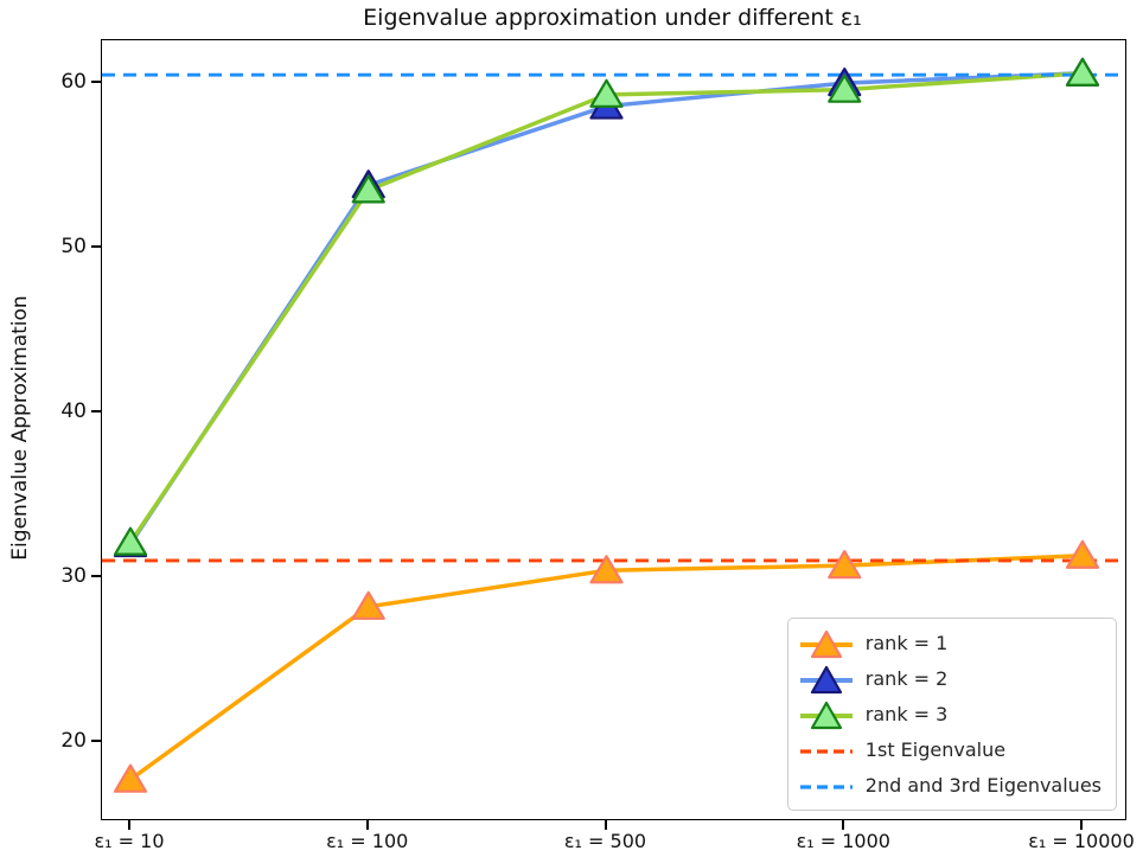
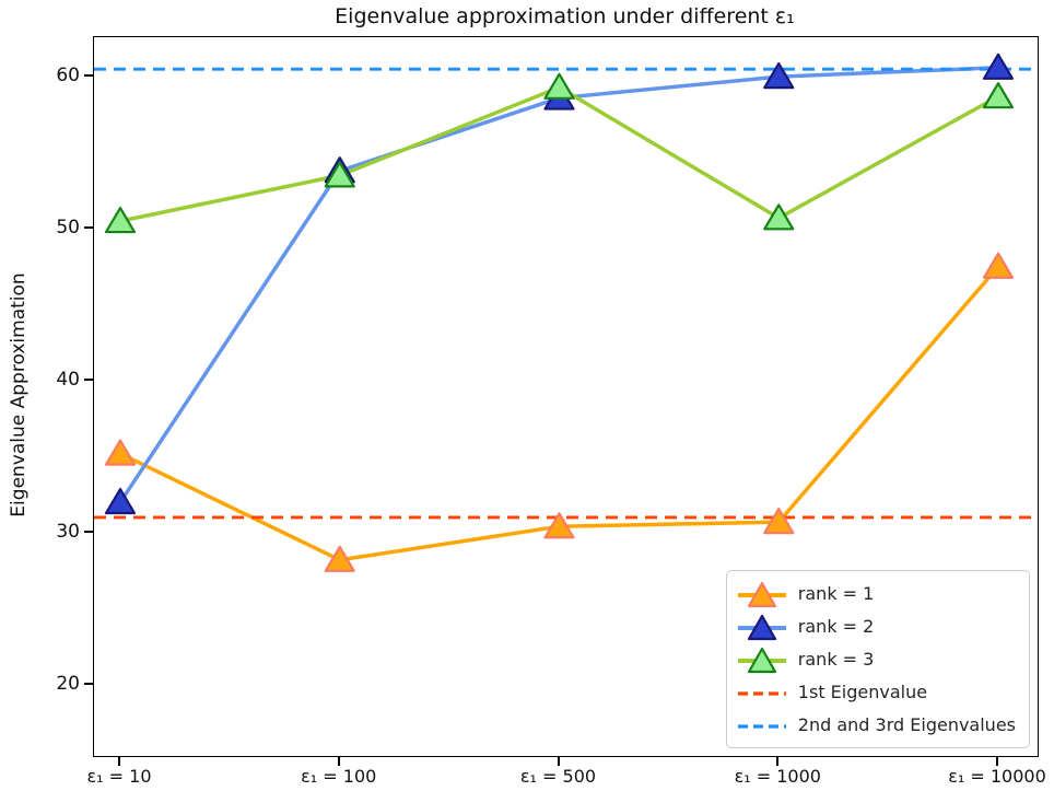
rank = 1/ε₁ = 10: 17.7 -> 35.2
rank = 3/ε₁ = 10: 32.1 -> 50.5
rank = 3/ε₁ = 1000: 59.6 -> 50.7
rank = 1/ε₁ = 10000: 31.3 -> 47.5
rank = 3/ε₁ = 10000: 60.6 -> 58.7
